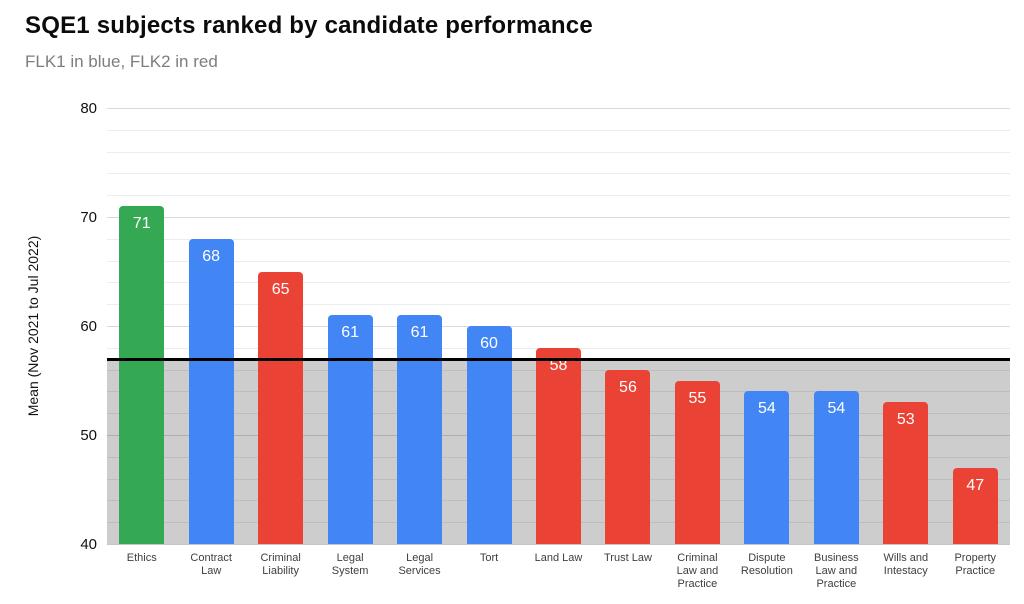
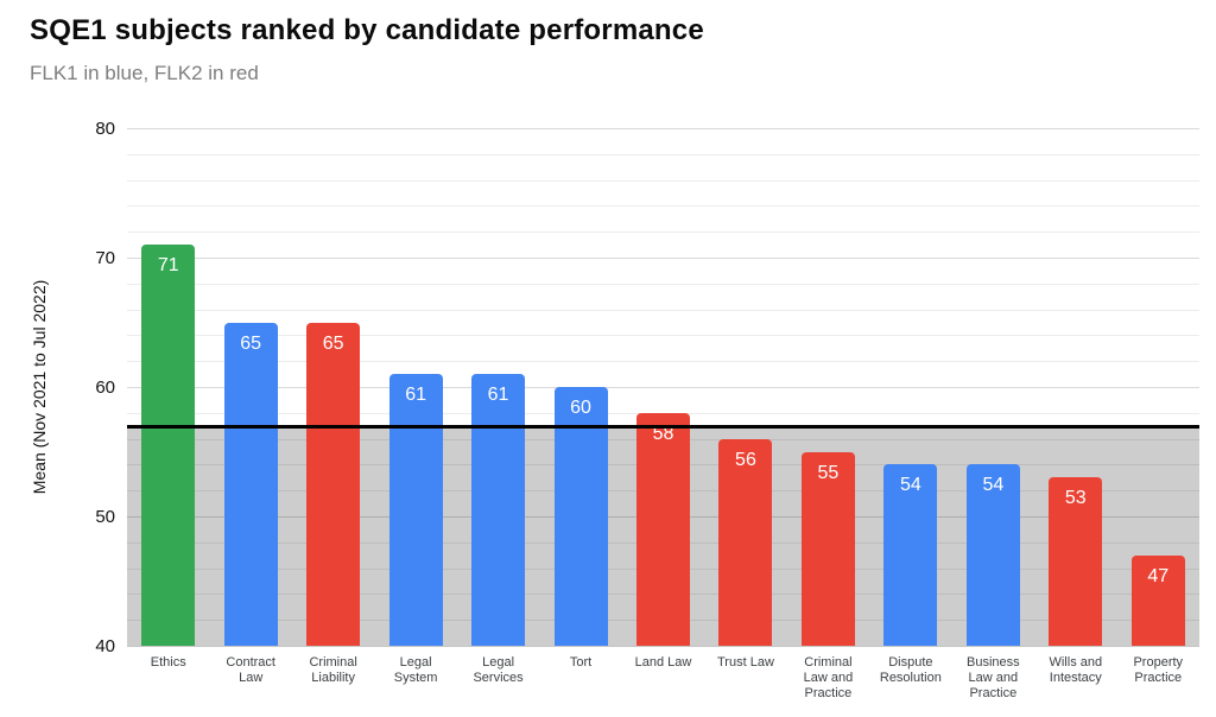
Contract Law: 68 -> 65
